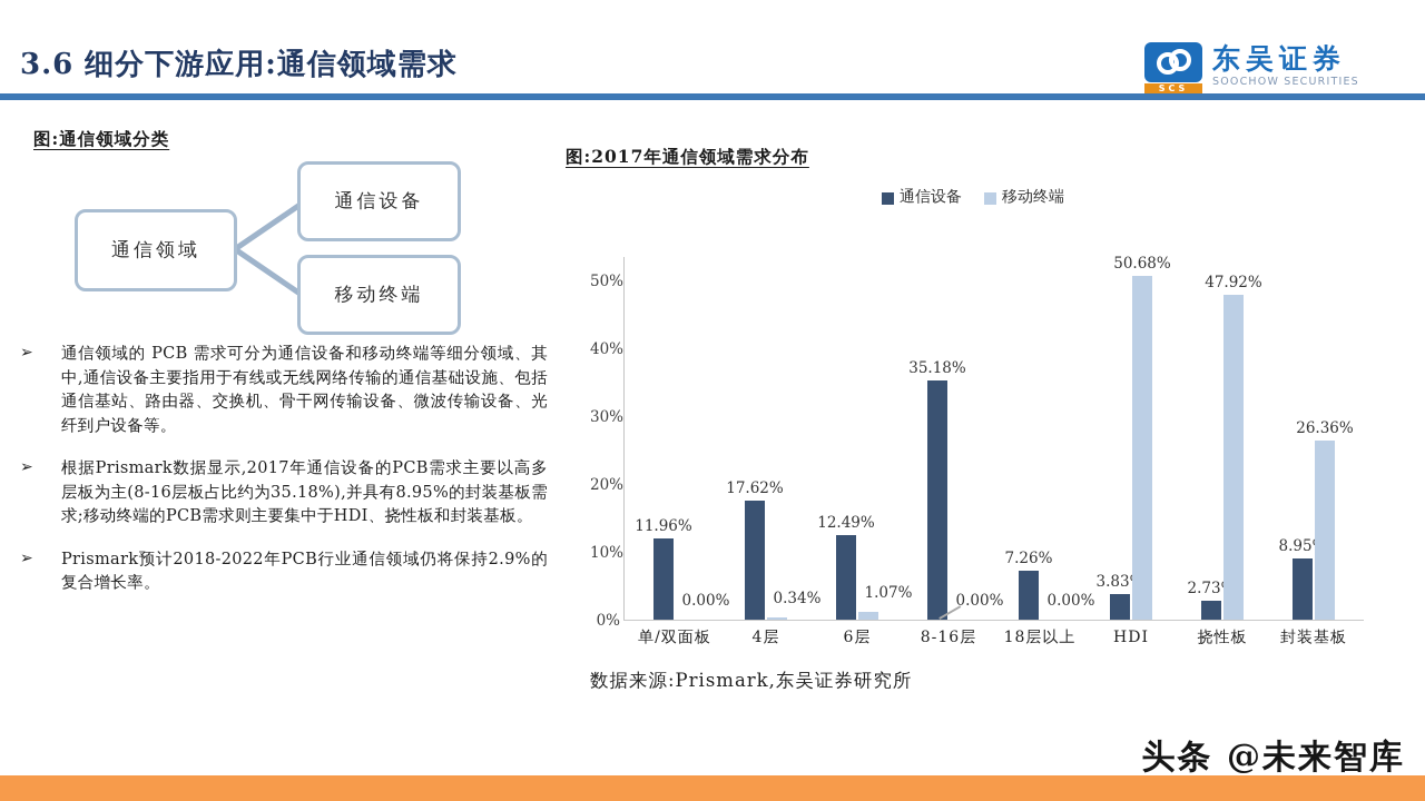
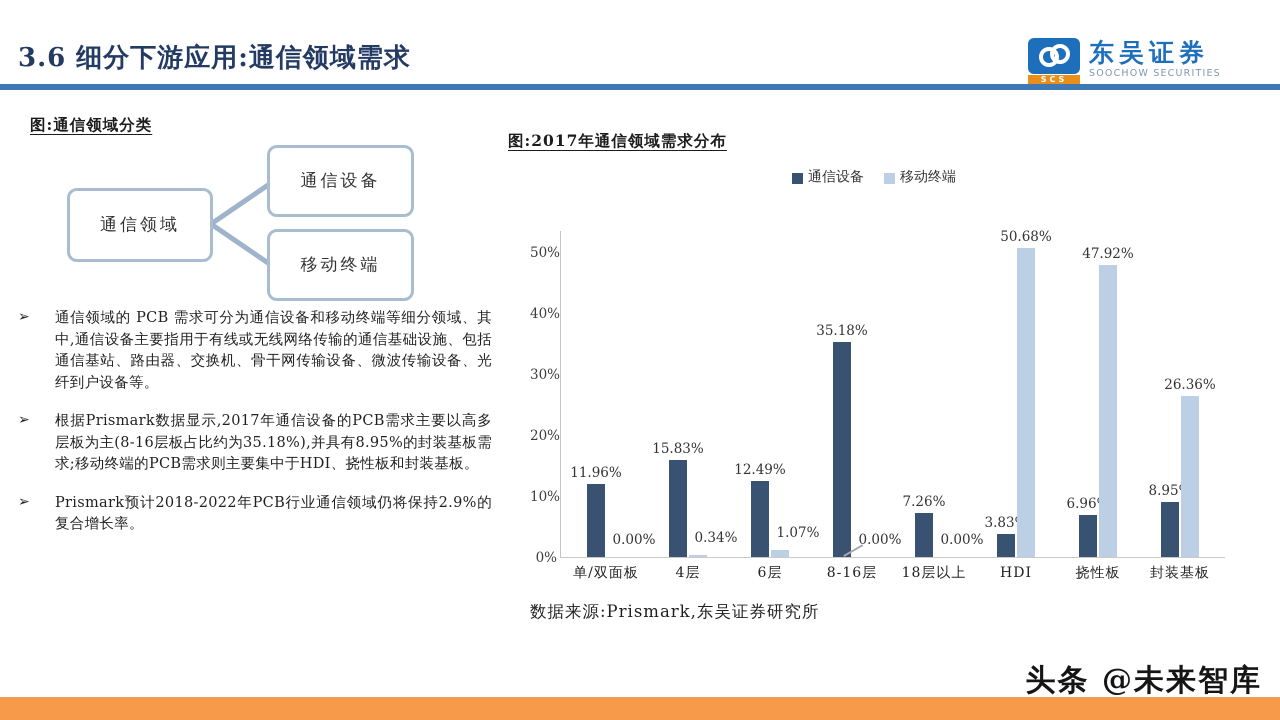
通信设备/4层: 17.62% -> 15.83%
通信设备/挠性板: 2.73% -> 6.96%
